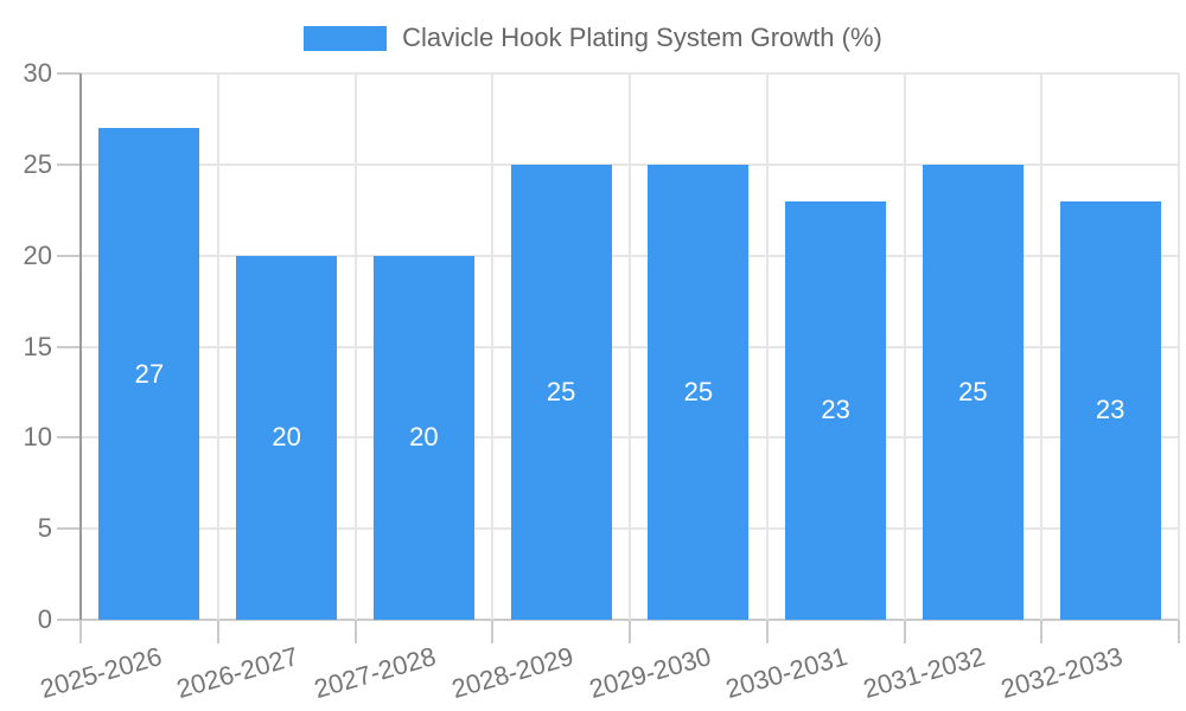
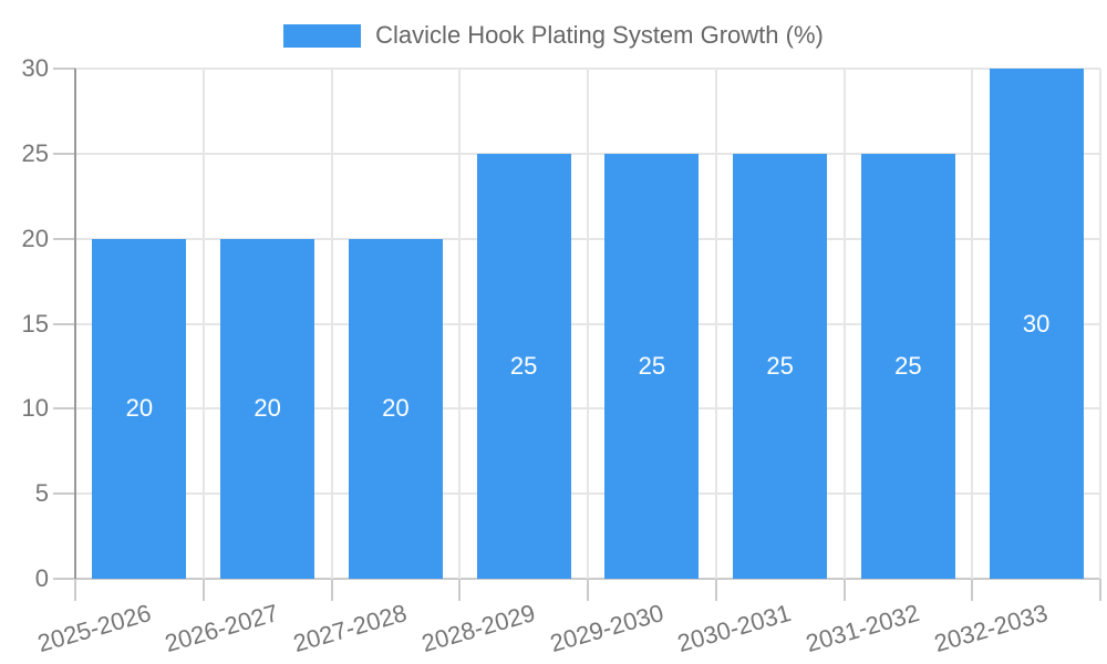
2025-2026: 27 -> 20
2030-2031: 23 -> 25
2032-2033: 23 -> 30
